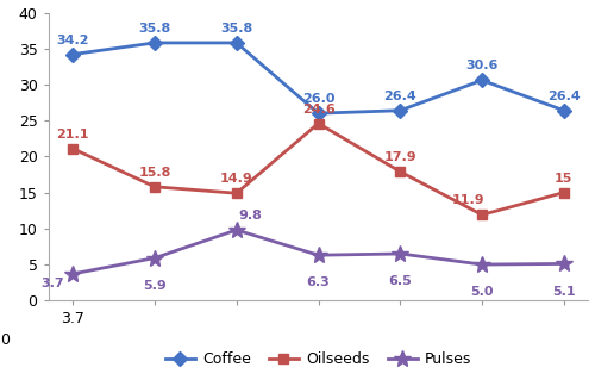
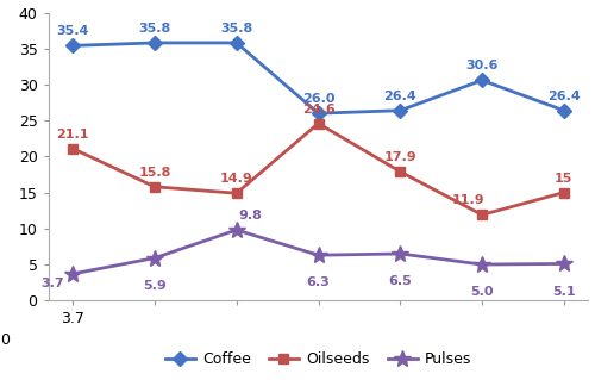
Coffee/3.7: 34.2 -> 35.4
